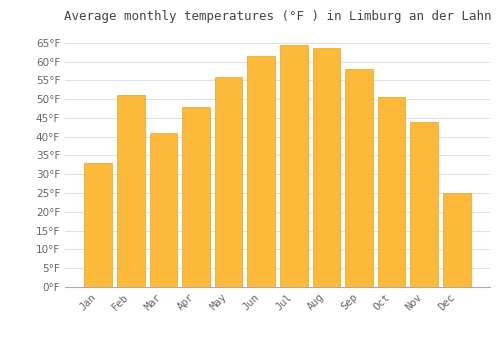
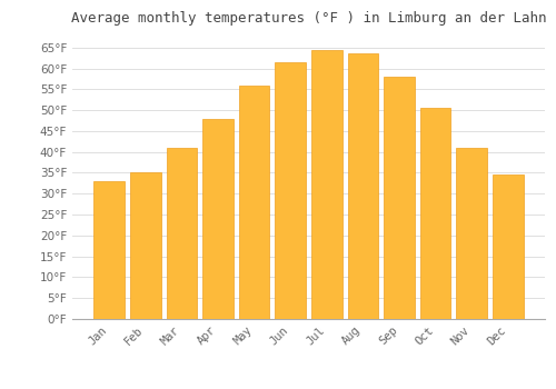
Feb: 51.0°F -> 35.0°F
Nov: 44.0°F -> 41.0°F
Dec: 25.0°F -> 34.5°F
